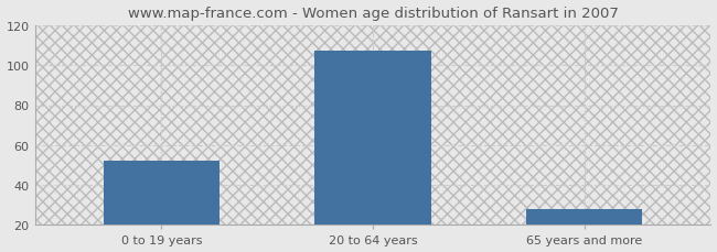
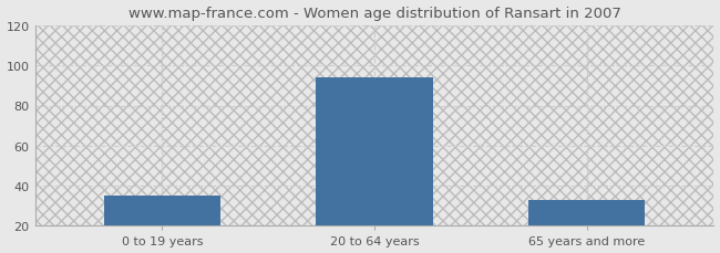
0 to 19 years: 52 -> 35
20 to 64 years: 107 -> 94
65 years and more: 28 -> 33
